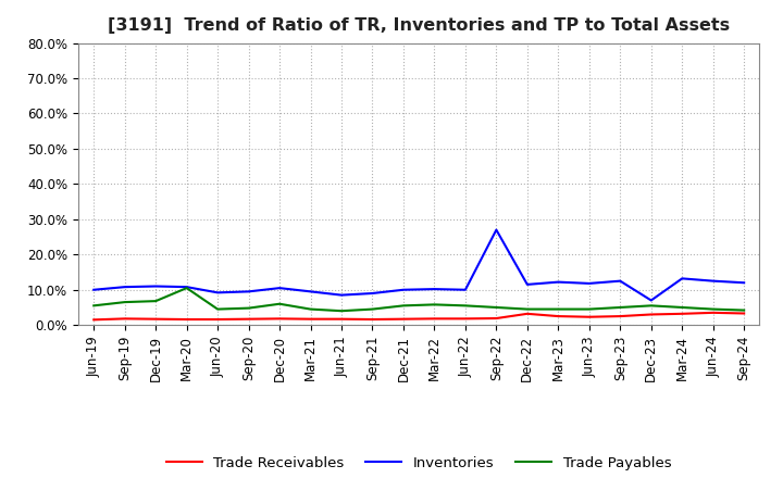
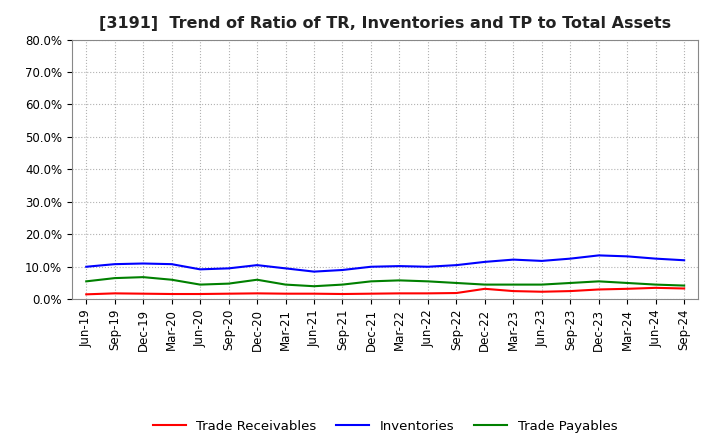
Trade Payables/Mar-20: 10.5% -> 6.0%
Inventories/Sep-22: 27.0% -> 10.5%
Inventories/Dec-23: 7.0% -> 13.5%
